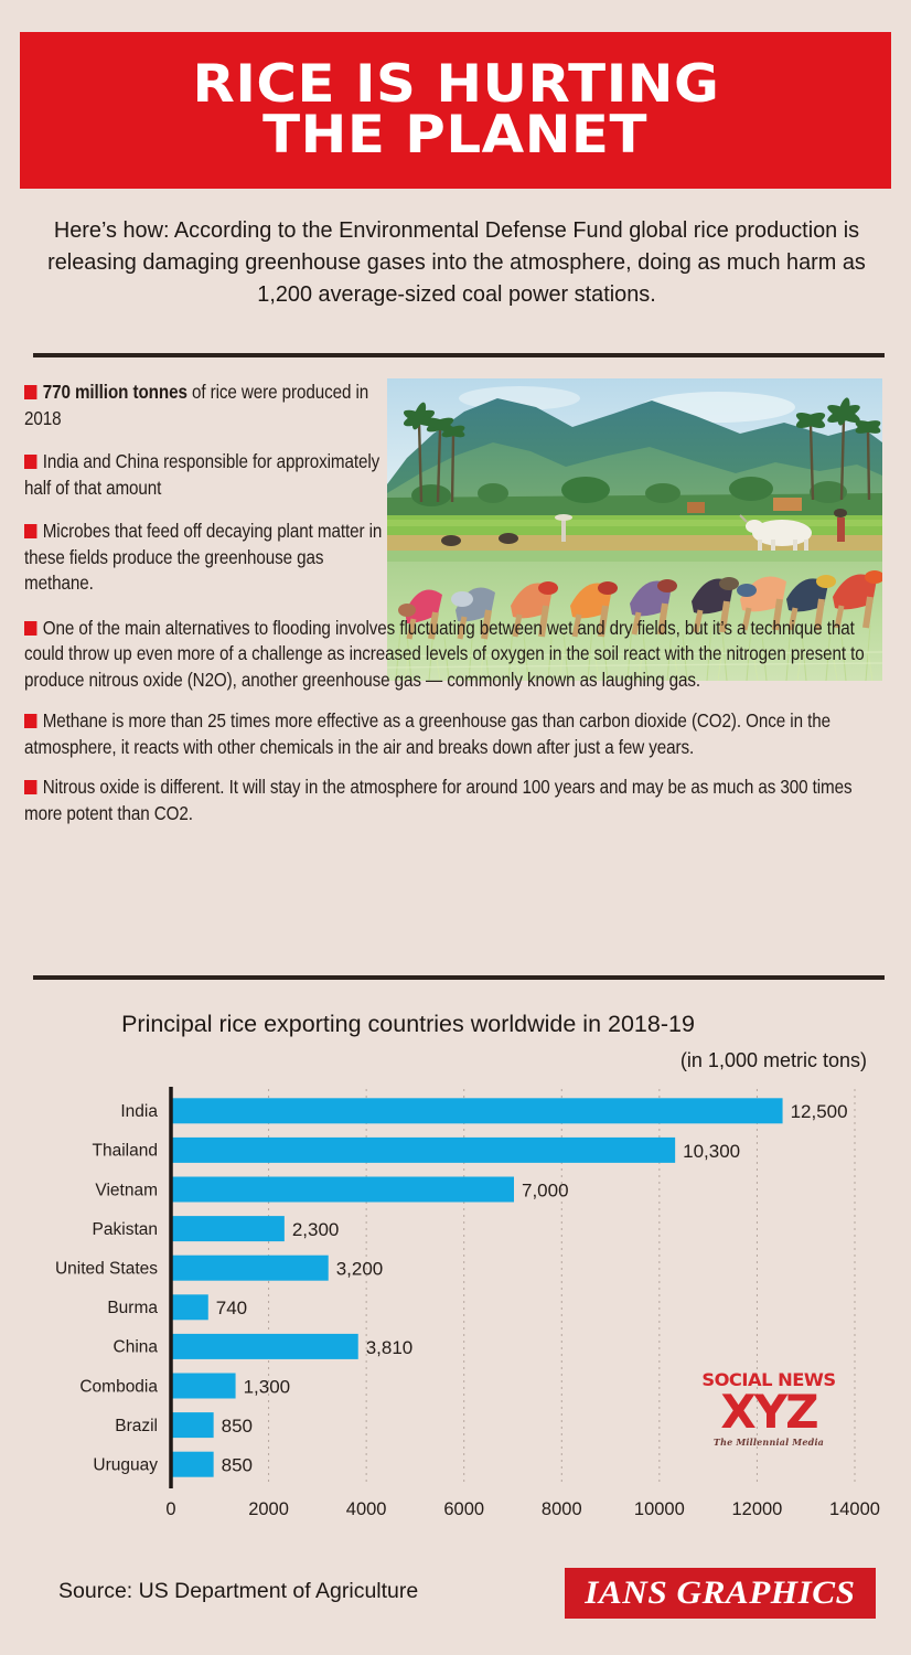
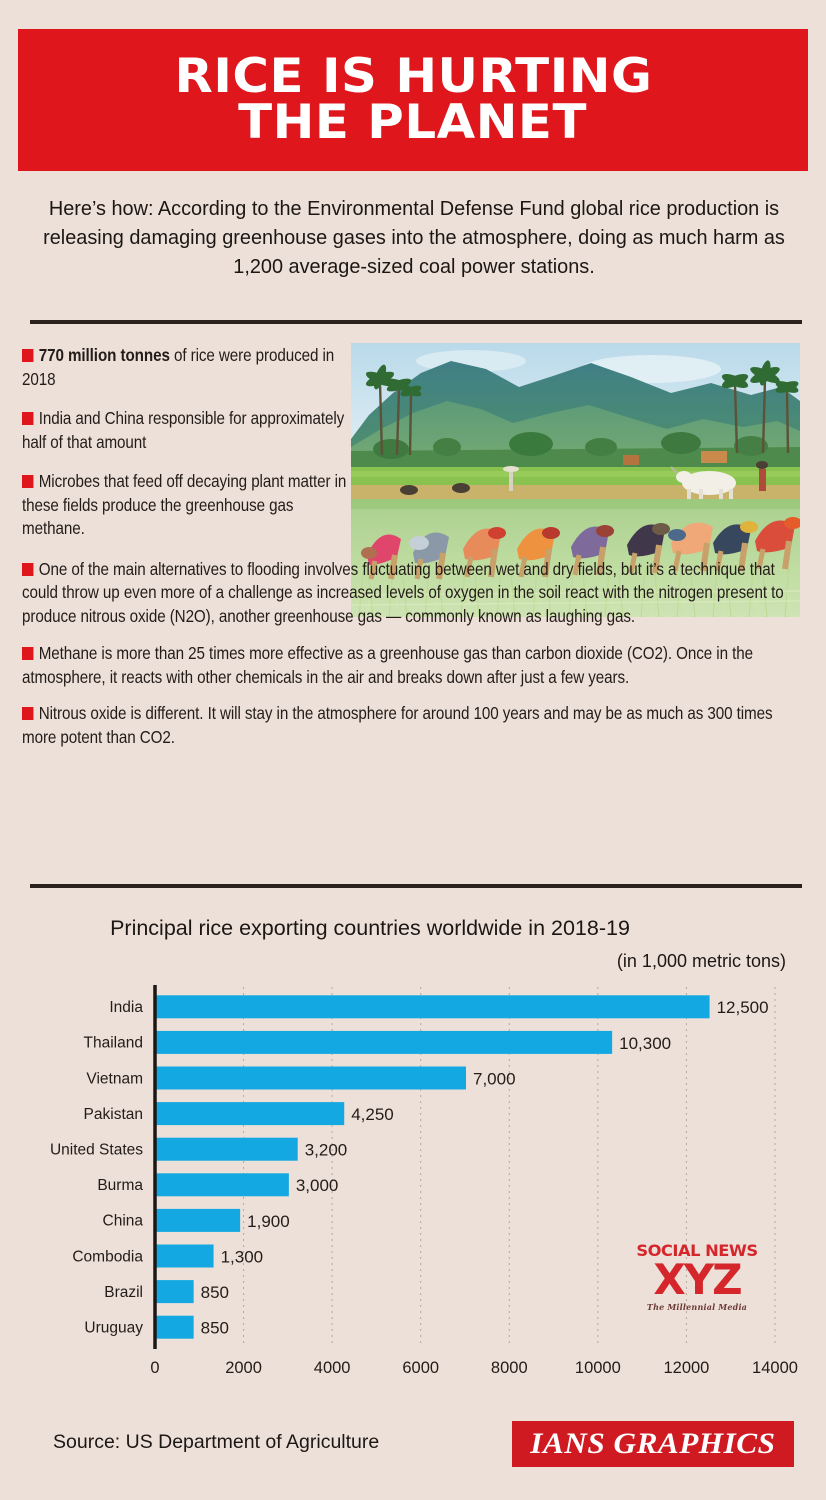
Pakistan: 2,300 -> 4,250
Burma: 740 -> 3,000
China: 3,810 -> 1,900
